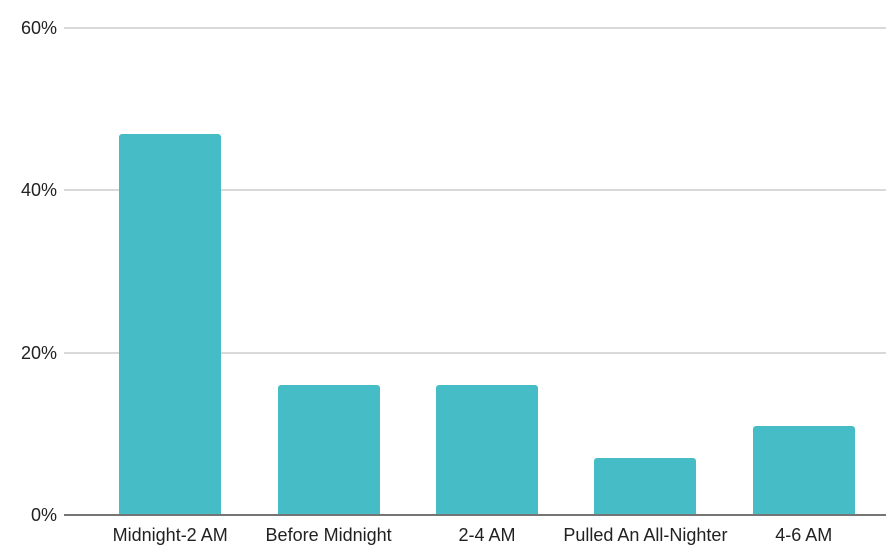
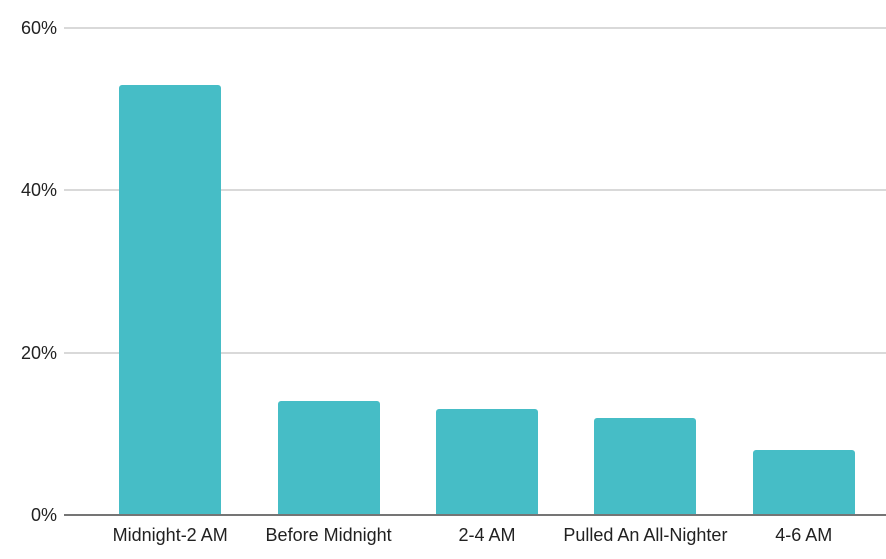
Midnight-2 AM: 47% -> 53%
Before Midnight: 16% -> 14%
2-4 AM: 16% -> 13%
Pulled An All-Nighter: 7% -> 12%
4-6 AM: 11% -> 8%
